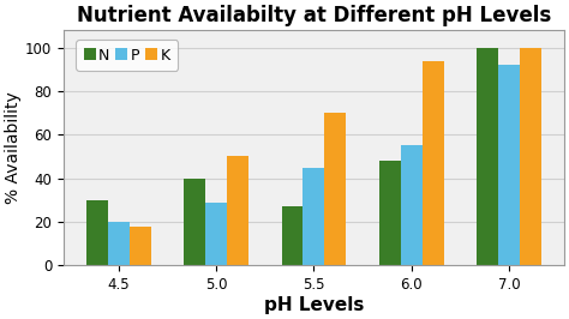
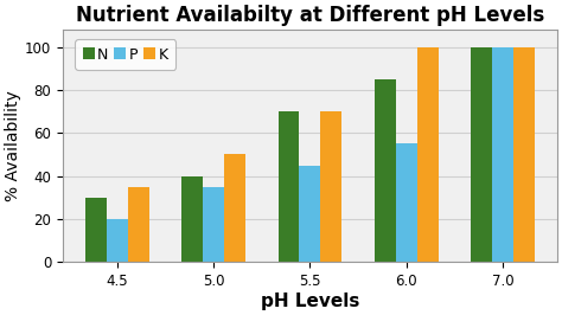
K/4.5: 18 -> 35
P/5.0: 29 -> 35
N/5.5: 27 -> 70
N/6.0: 48 -> 85
K/6.0: 94 -> 100
P/7.0: 92 -> 100
